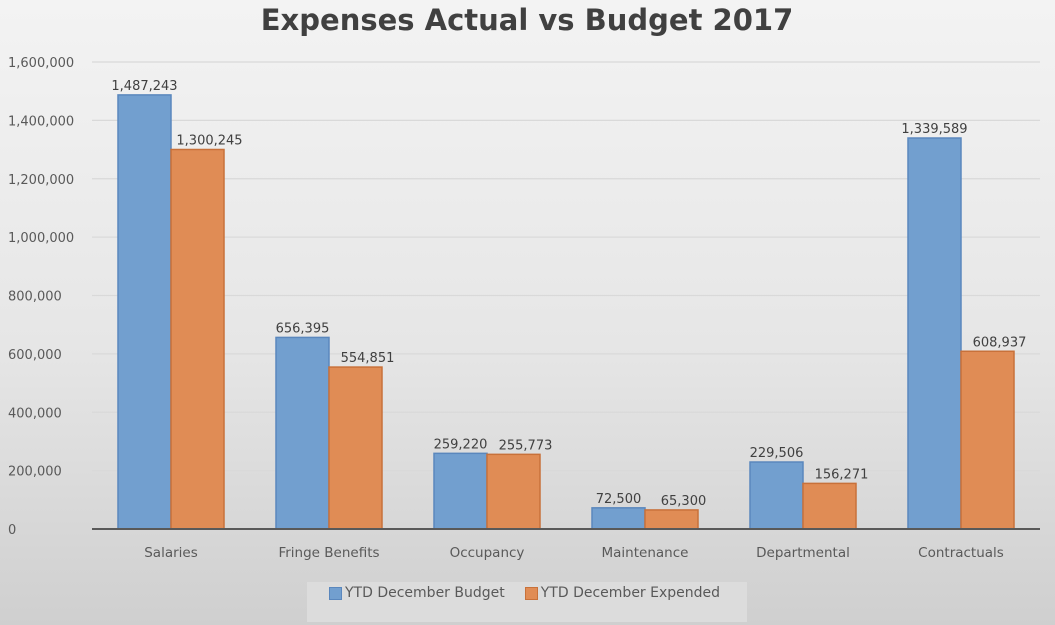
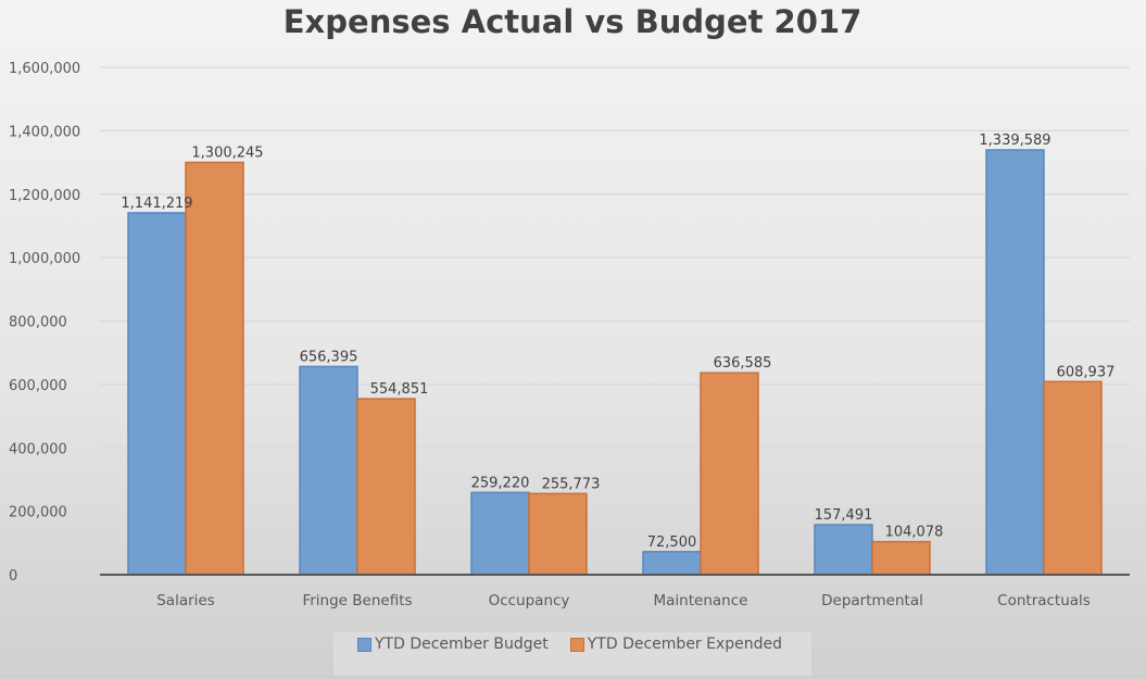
YTD December Budget/Salaries: 1,487,243 -> 1,141,219
YTD December Expended/Maintenance: 65,300 -> 636,585
YTD December Budget/Departmental: 229,506 -> 157,491
YTD December Expended/Departmental: 156,271 -> 104,078
